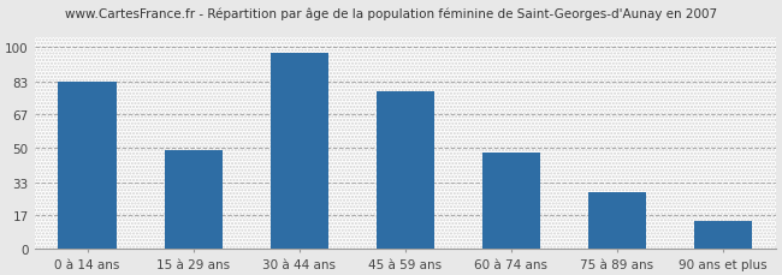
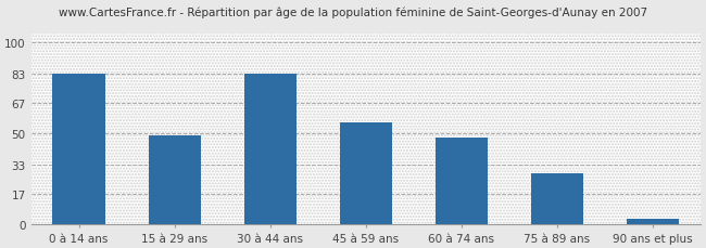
30 à 44 ans: 97 -> 83
45 à 59 ans: 78 -> 56
90 ans et plus: 14 -> 3
